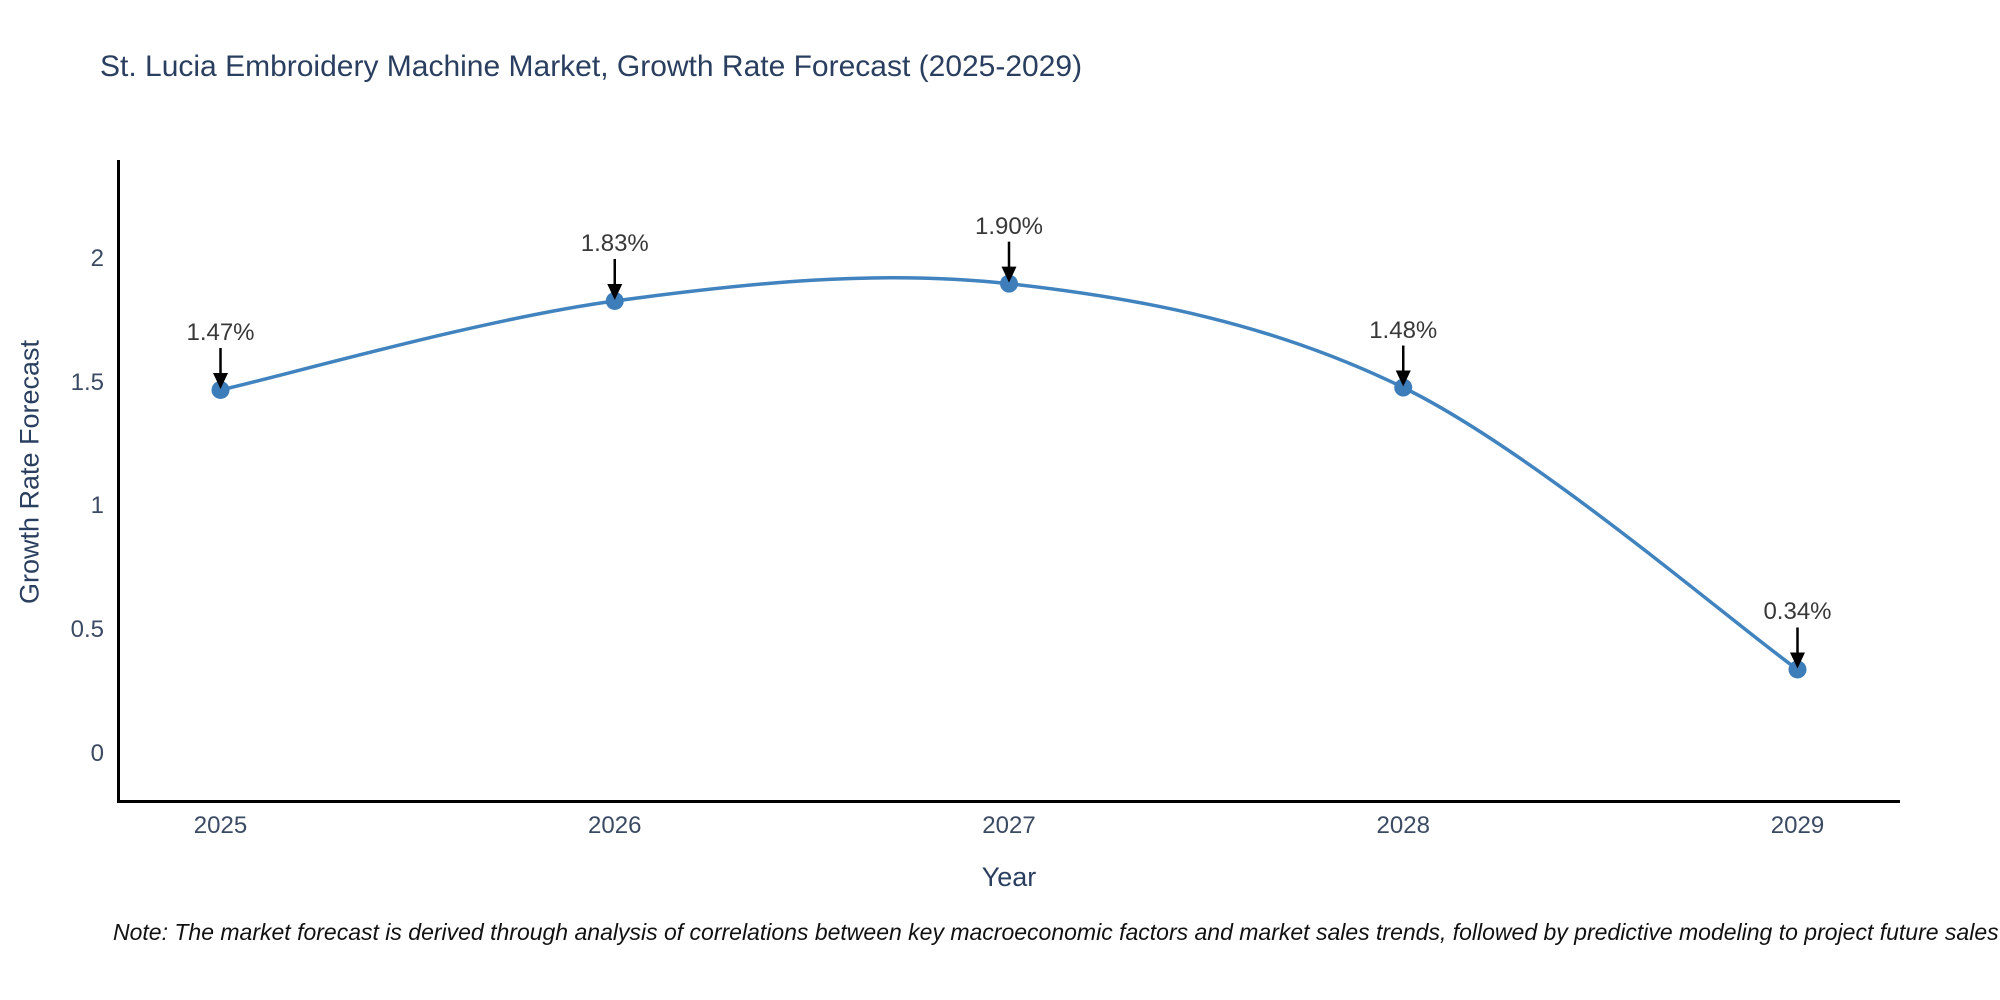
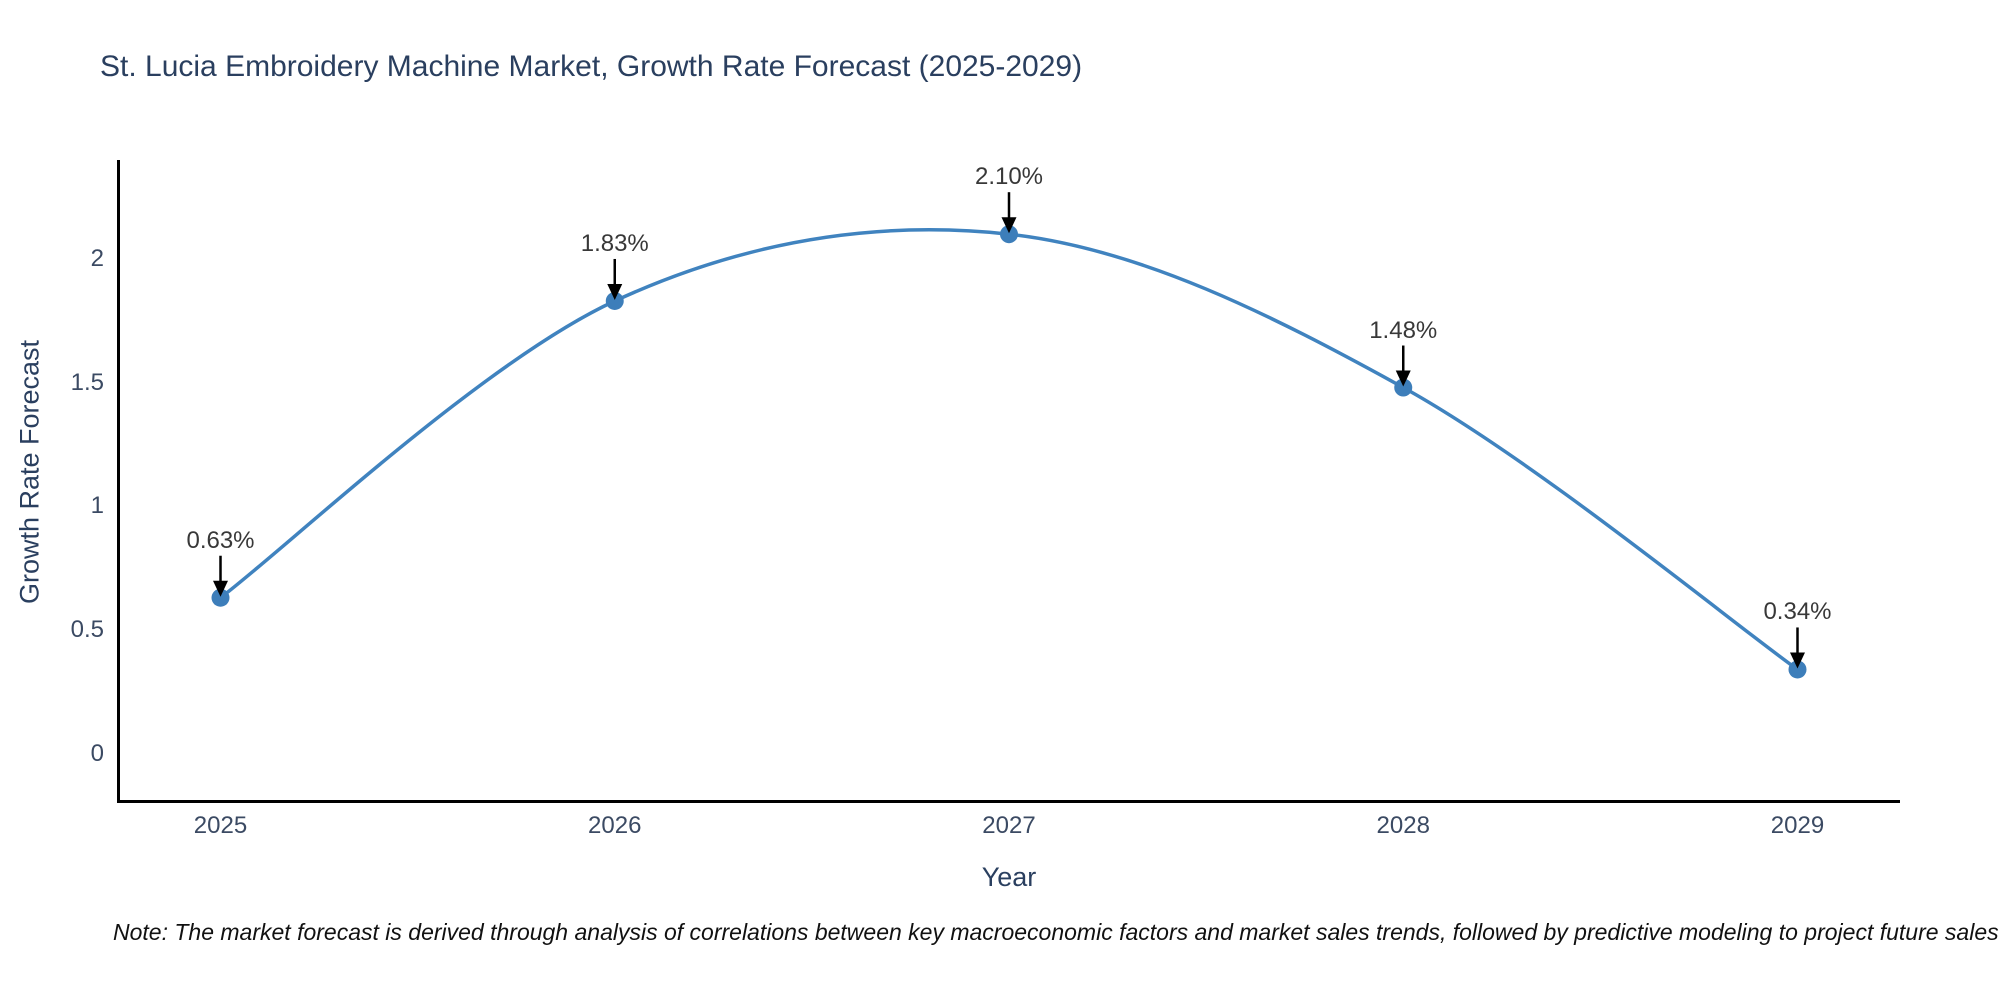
2025: 1.47% -> 0.63%
2027: 1.90% -> 2.10%
